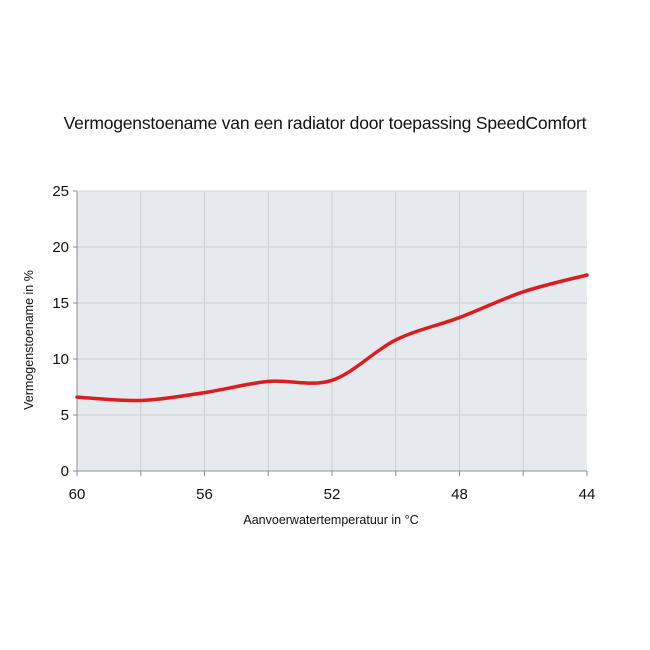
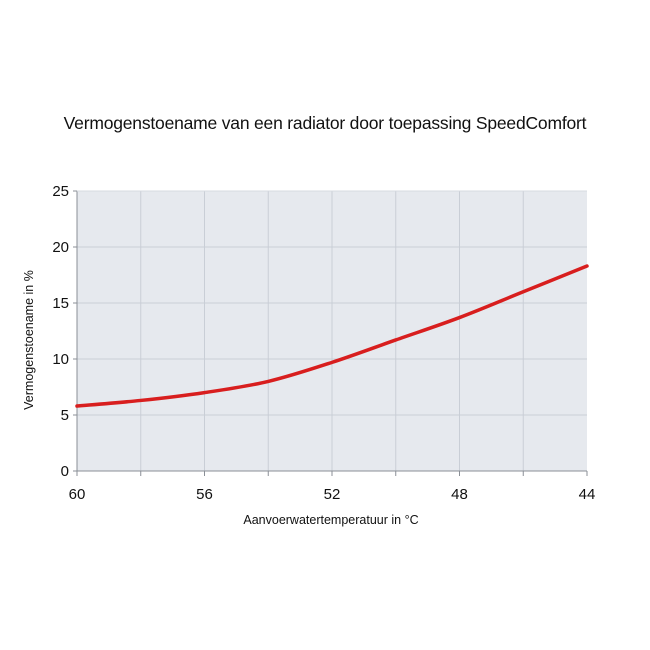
60: 6.6 -> 5.8
52: 8.1 -> 9.7
44: 17.5 -> 18.3
